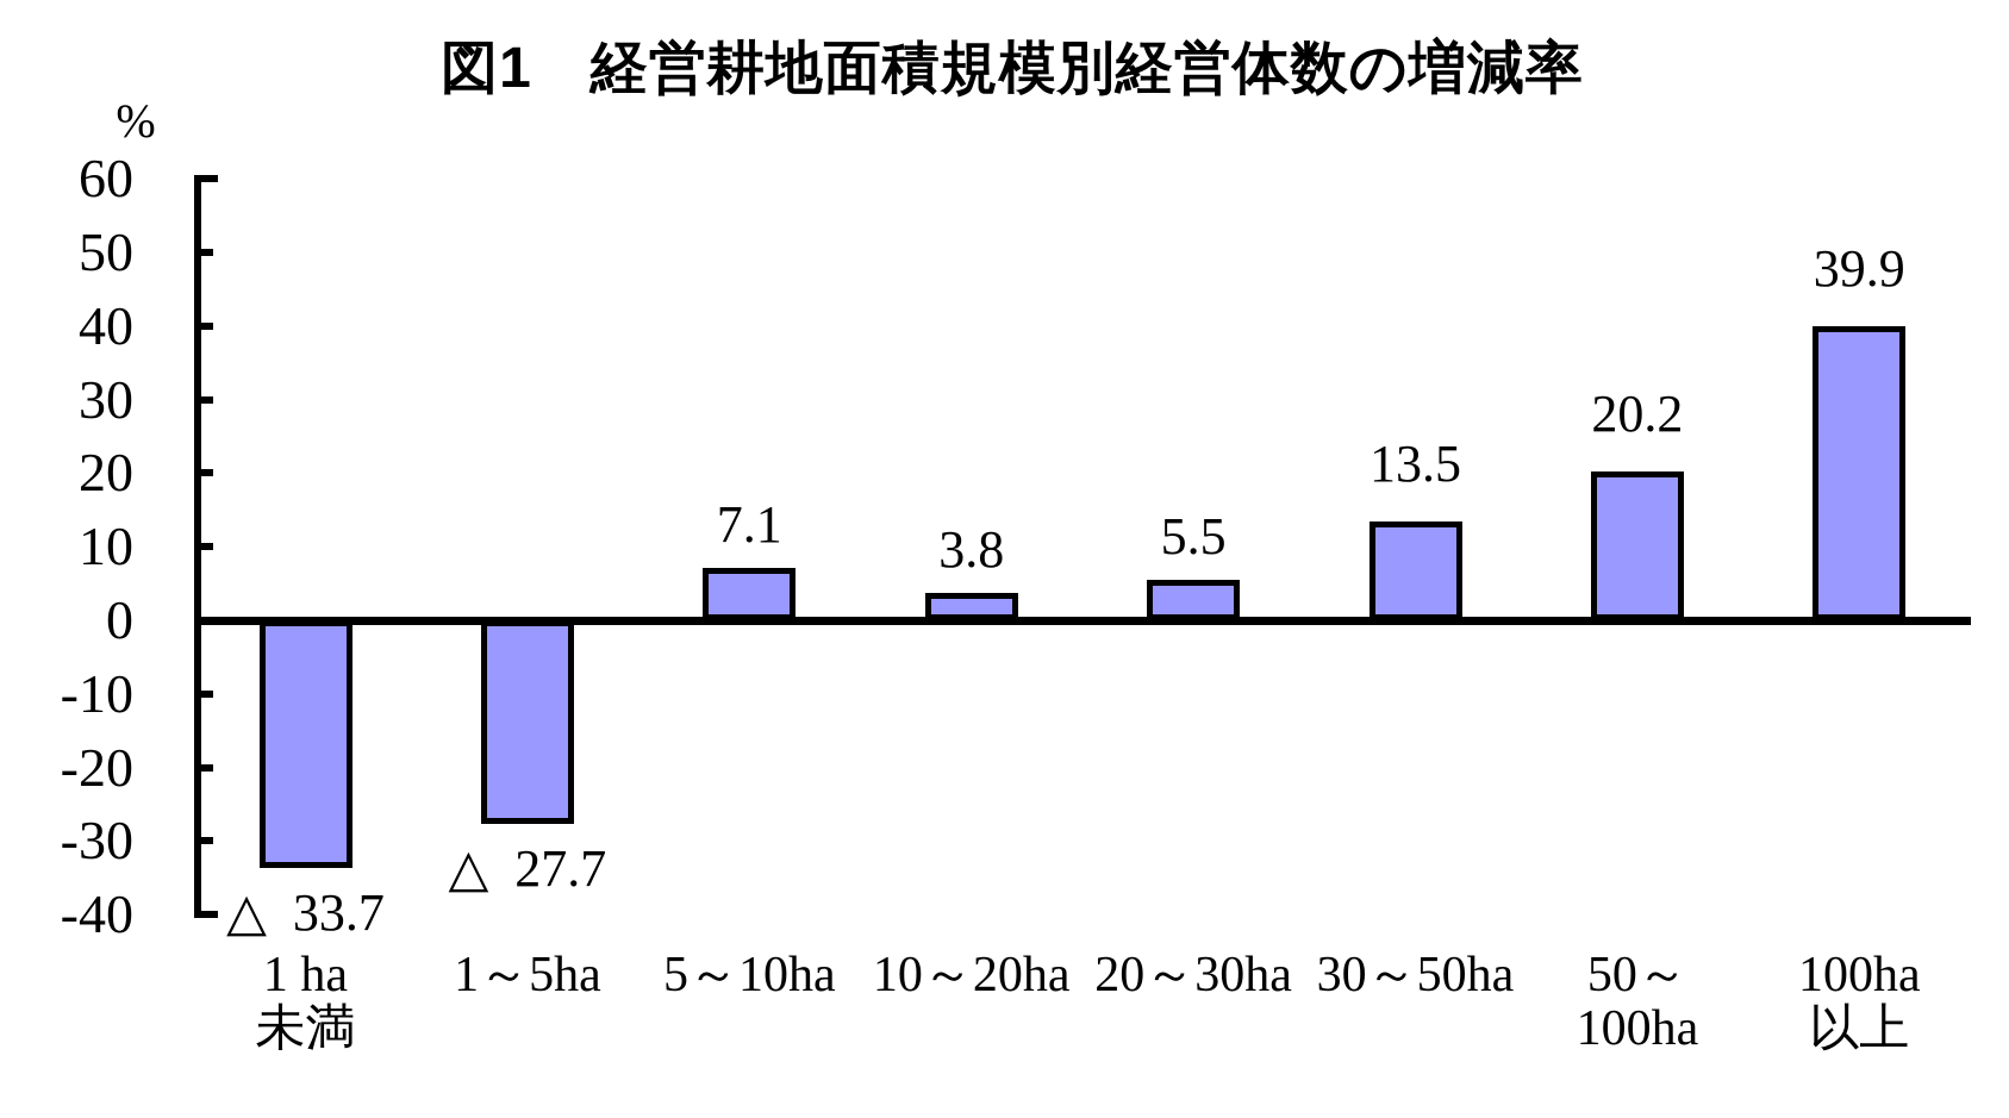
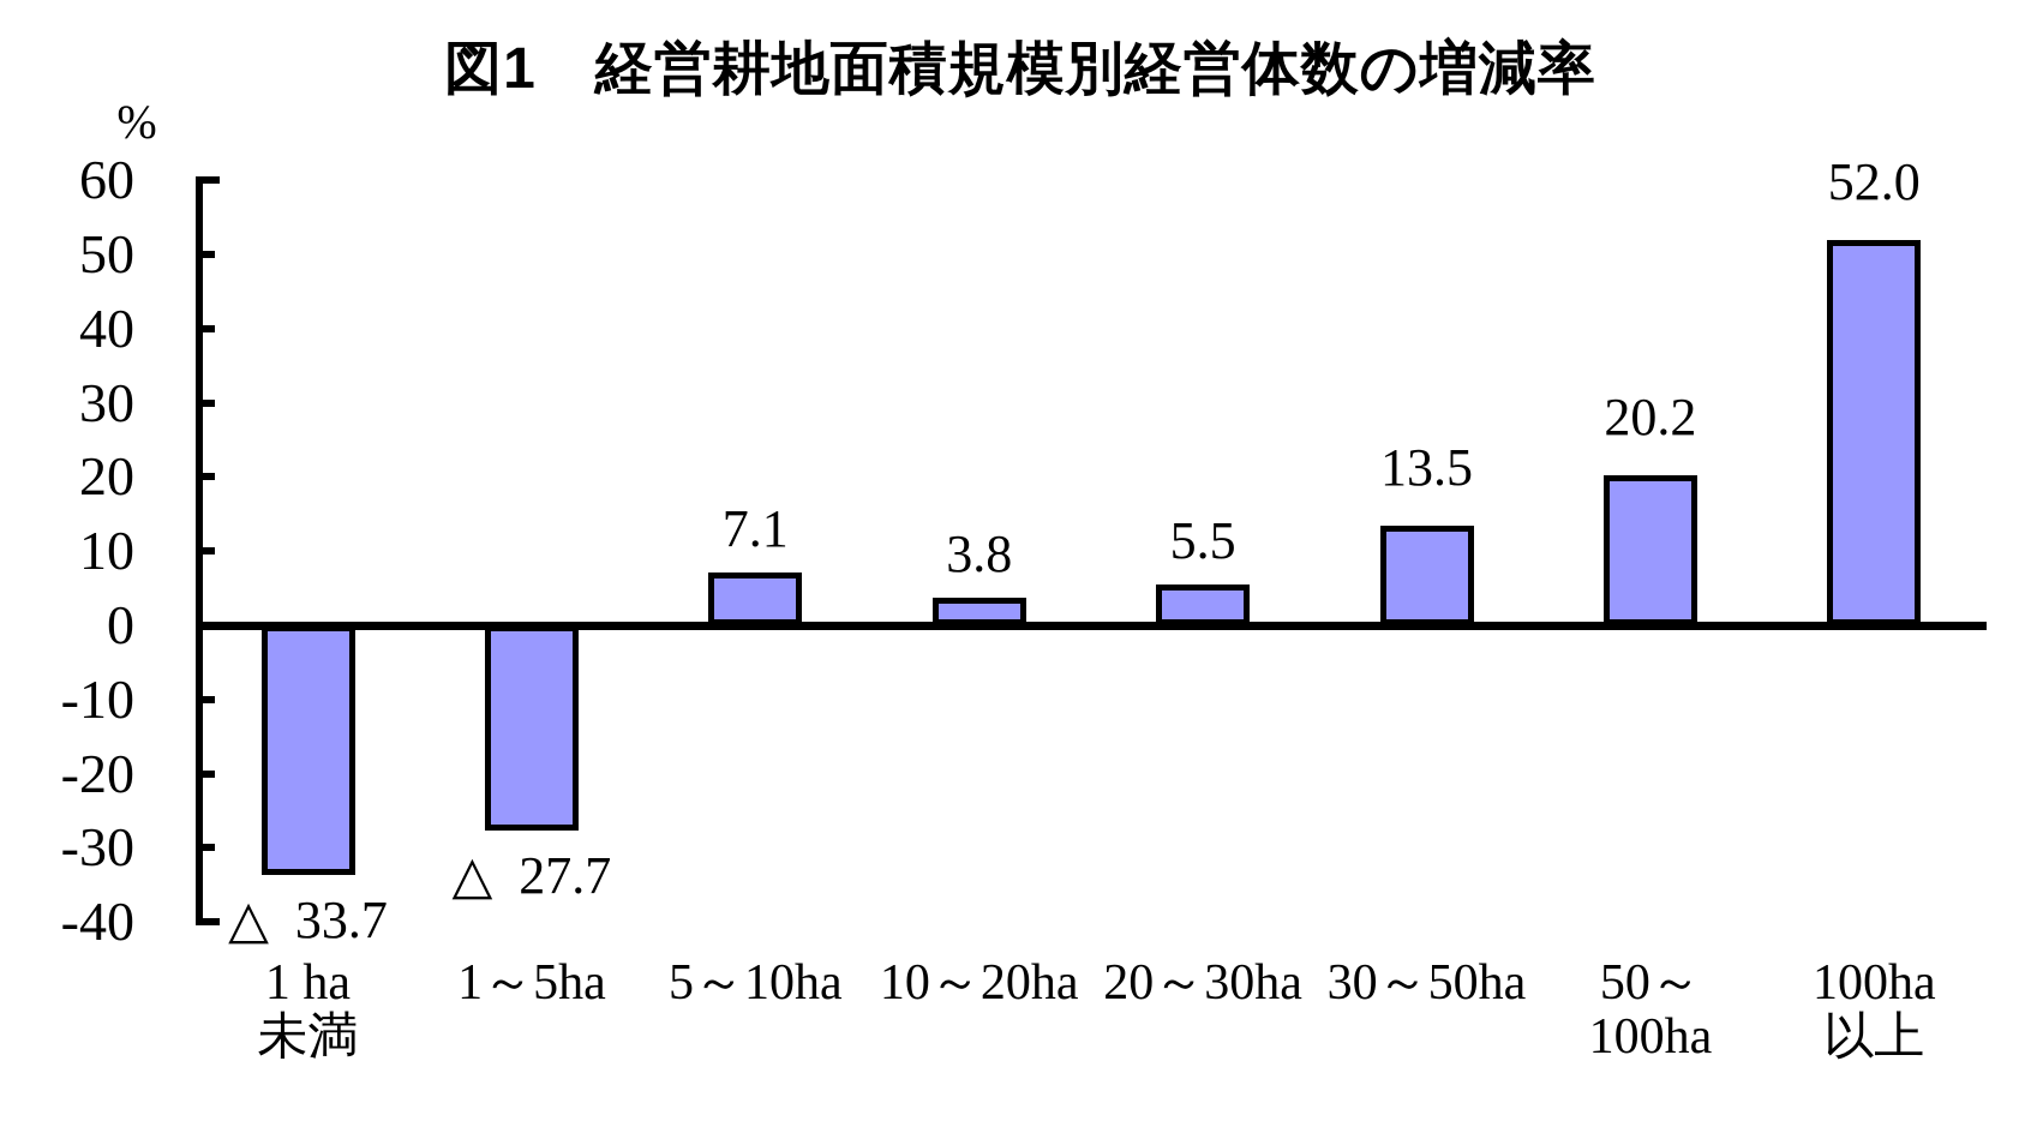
100ha 以上: 39.9 -> 52.0
